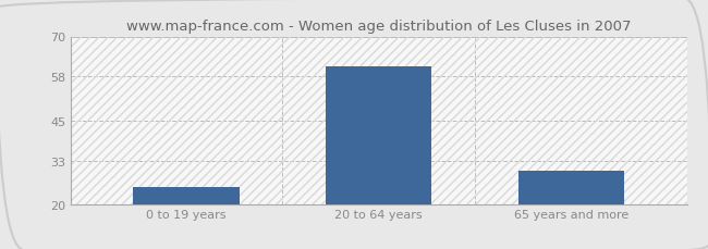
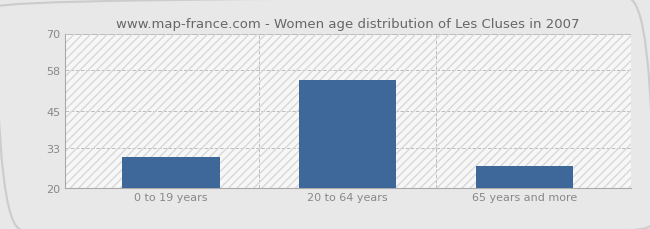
0 to 19 years: 25 -> 30
20 to 64 years: 61 -> 55
65 years and more: 30 -> 27
